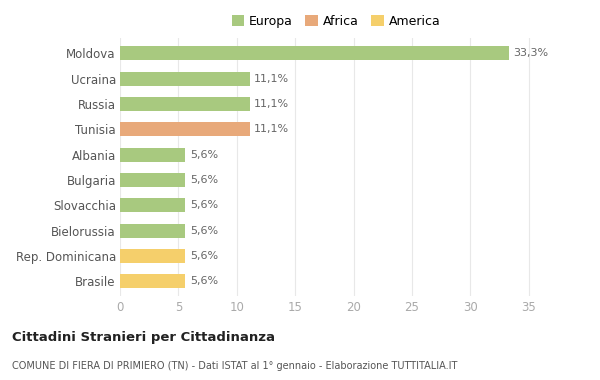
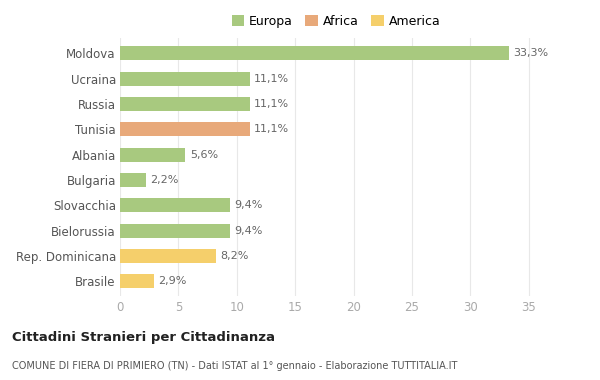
Bulgaria: 5,6% -> 2,2%
Slovacchia: 5,6% -> 9,4%
Bielorussia: 5,6% -> 9,4%
Rep. Dominicana: 5,6% -> 8,2%
Brasile: 5,6% -> 2,9%
